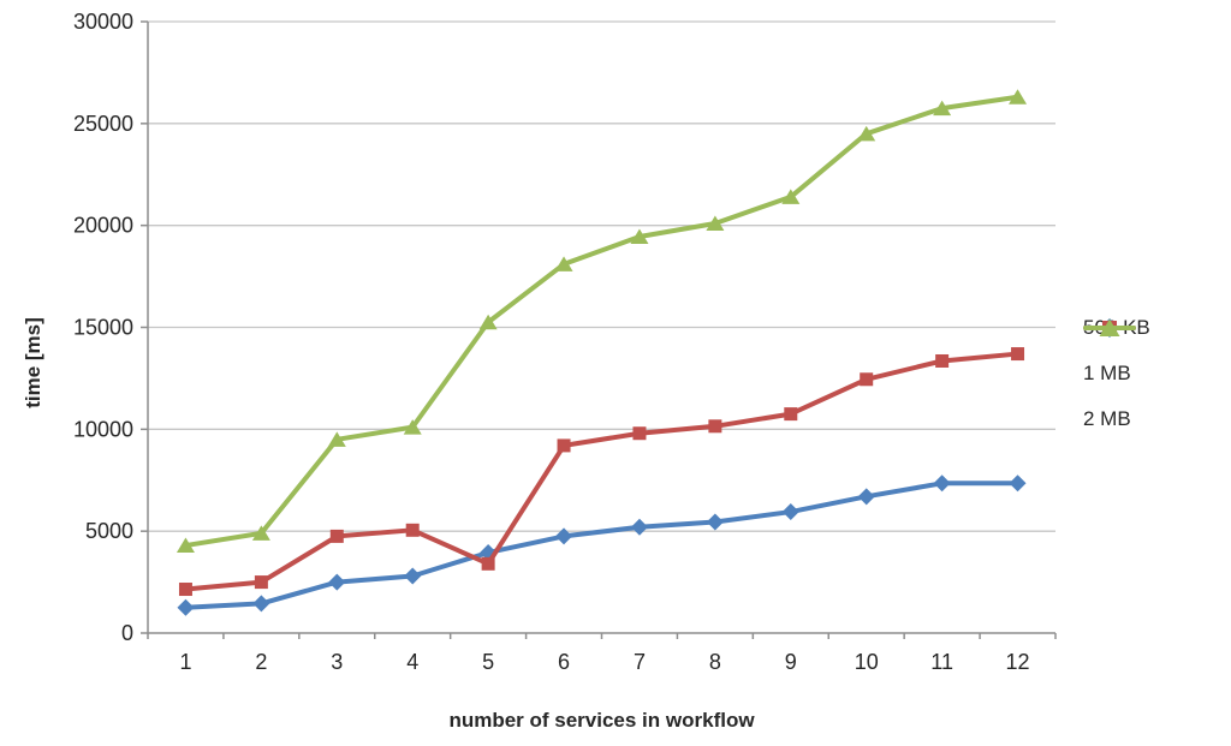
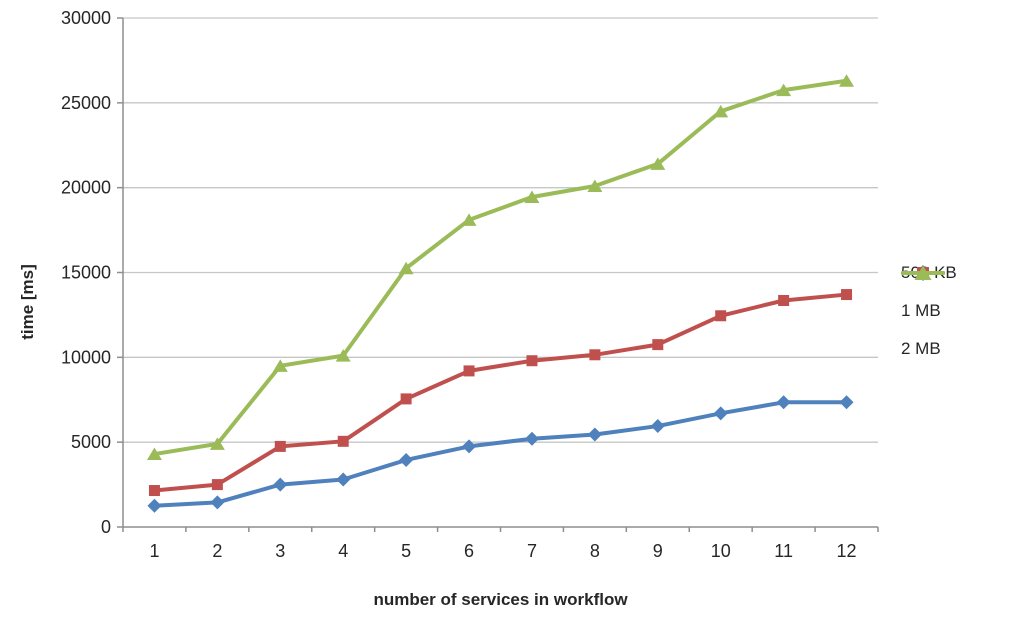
1 MB/5: 3400 -> 7600
